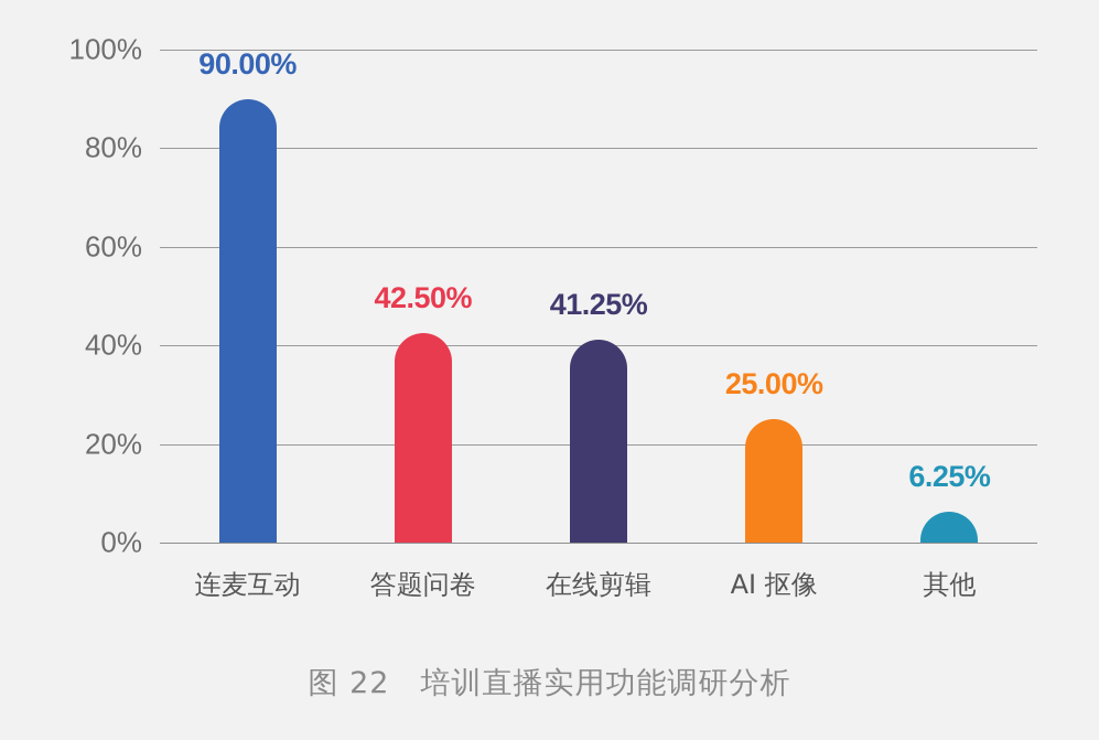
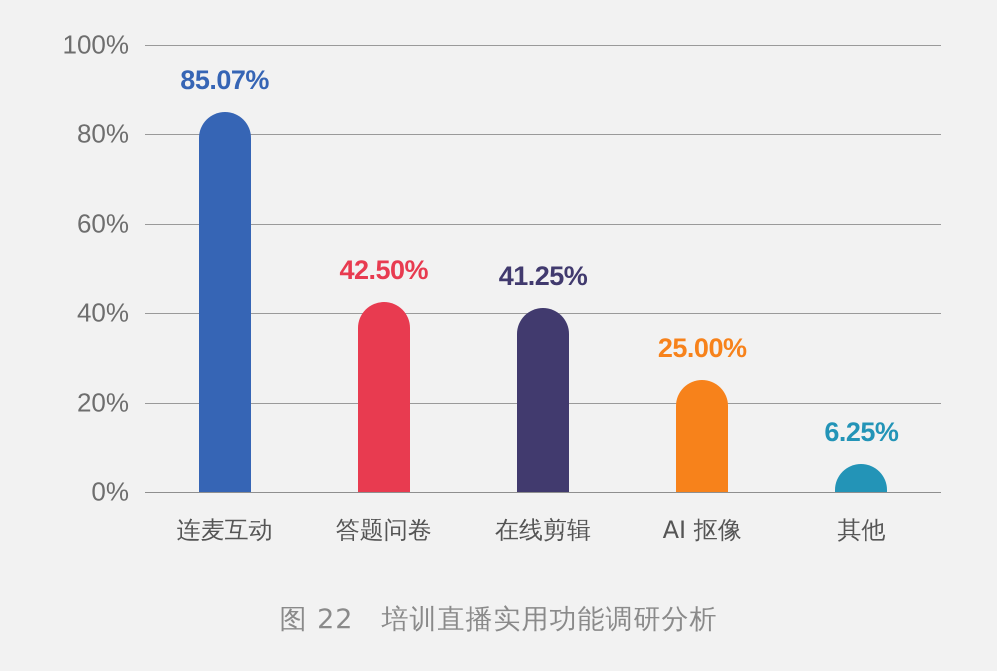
连麦互动: 90.00% -> 85.07%
